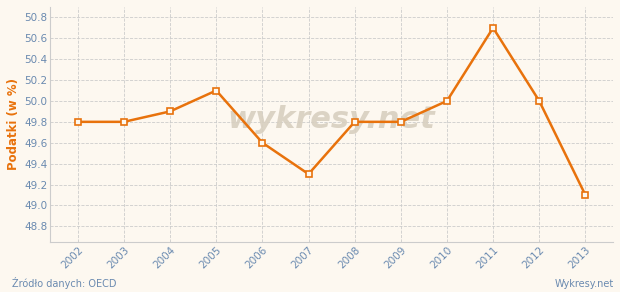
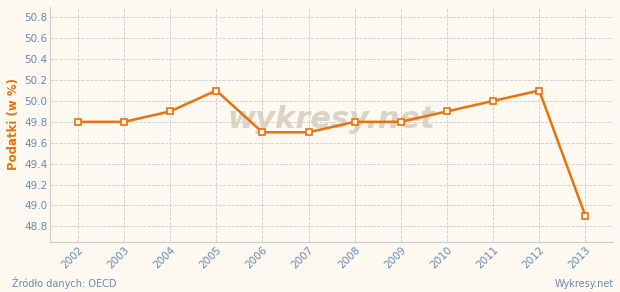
2006: 49.6 -> 49.7
2007: 49.3 -> 49.7
2010: 50.0 -> 49.9
2011: 50.7 -> 50.0
2012: 50.0 -> 50.1
2013: 49.1 -> 48.9
